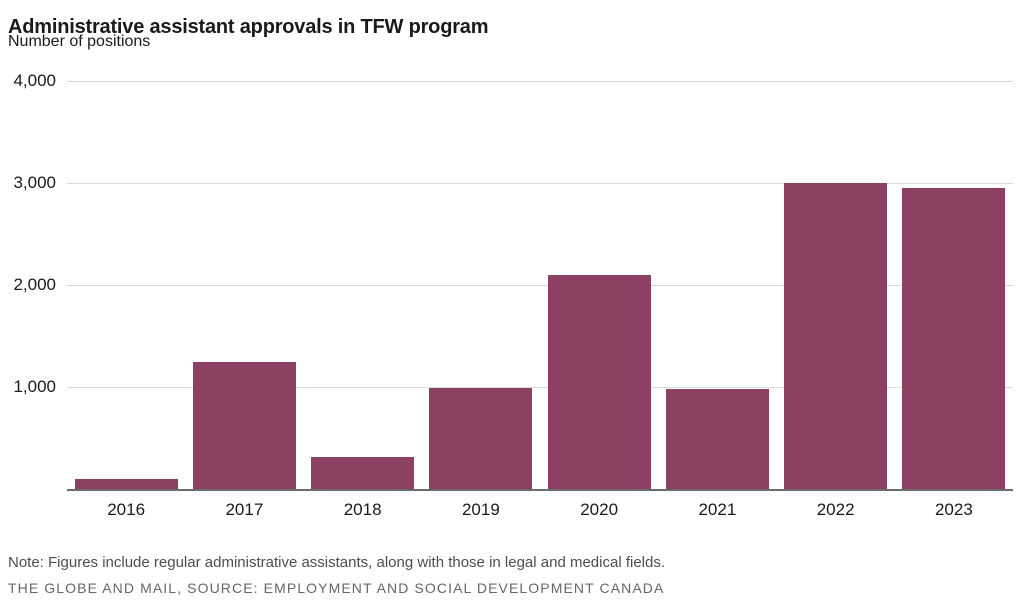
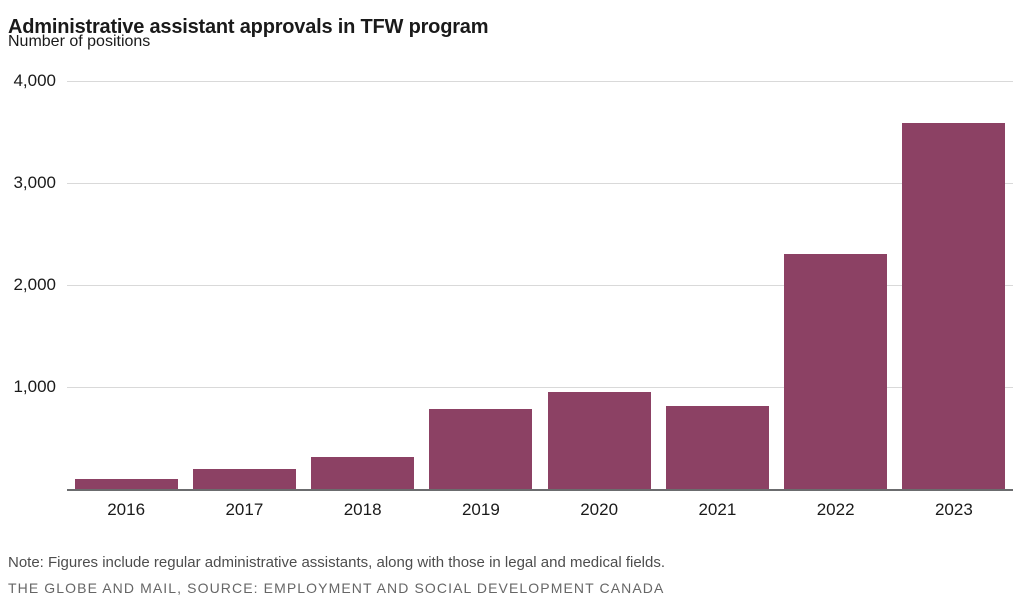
2017: 1250 -> 200
2019: 990 -> 780
2020: 2100 -> 950
2021: 980 -> 820
2022: 3000 -> 2300
2023: 2950 -> 3590
